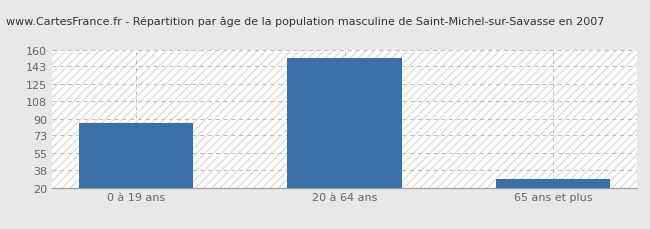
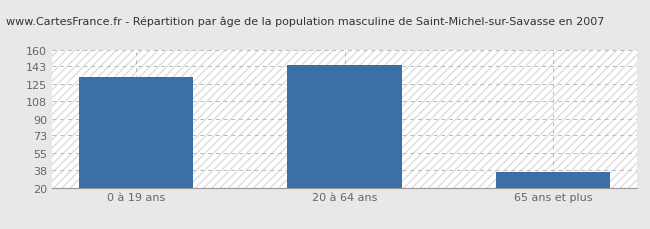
0 à 19 ans: 86 -> 132
20 à 64 ans: 151 -> 144
65 ans et plus: 29 -> 36
